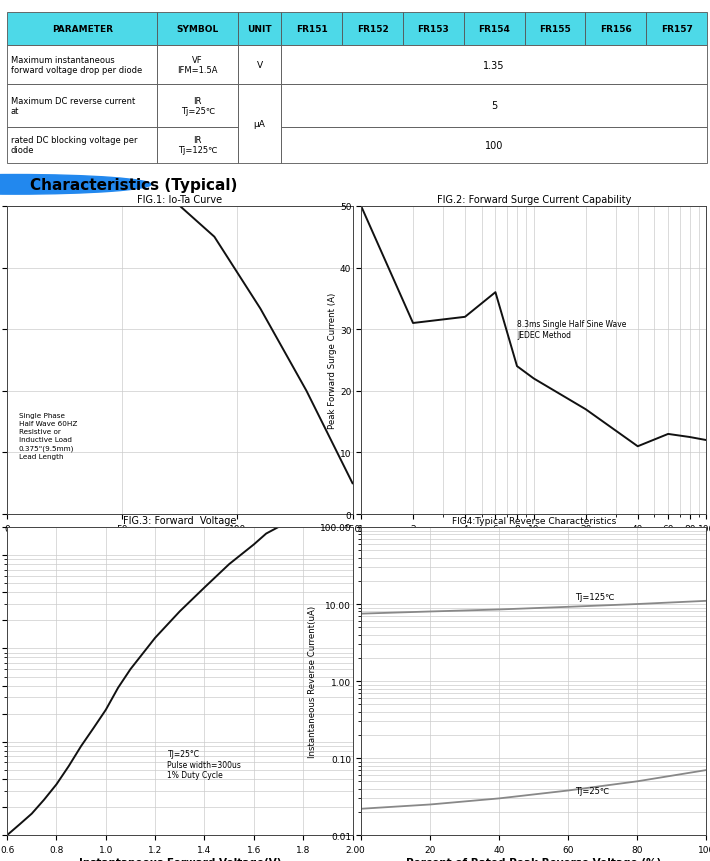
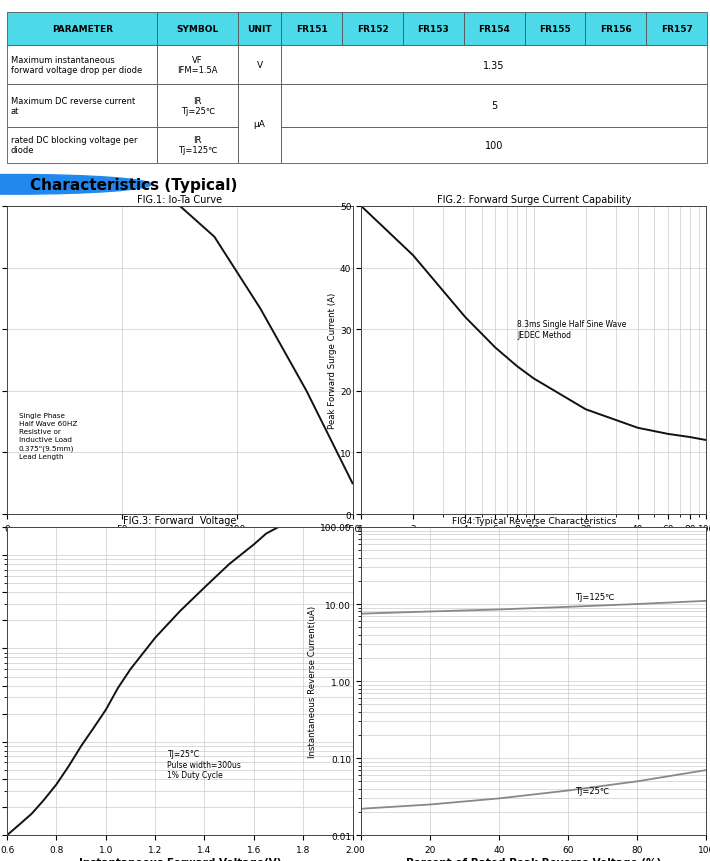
FIG.2: Forward Surge Current Capability/2: 31.0 -> 42.0
FIG.2: Forward Surge Current Capability/6: 36.0 -> 27.0
FIG.2: Forward Surge Current Capability/40: 11.0 -> 14.0
